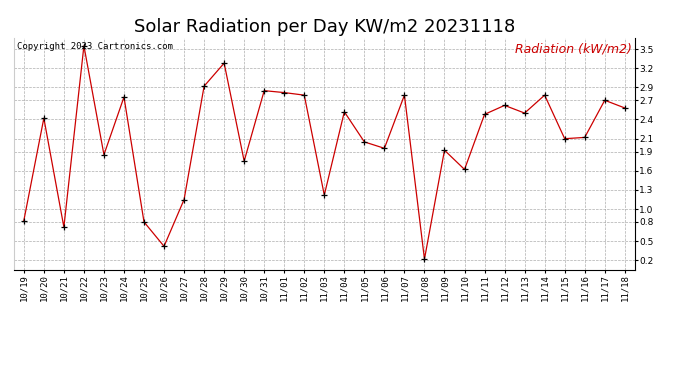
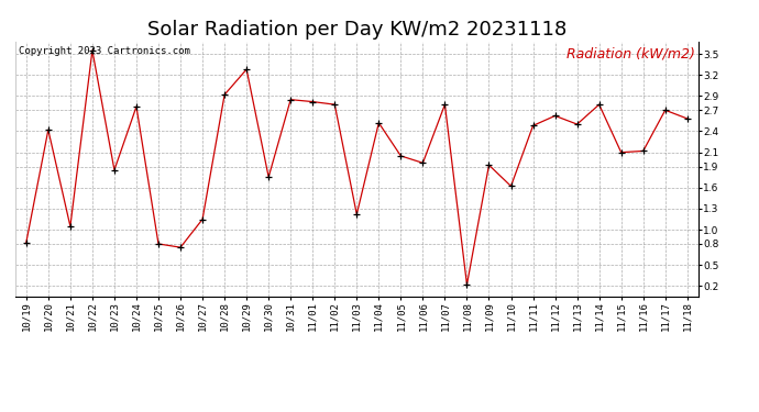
10/21: 0.72 -> 1.05
10/26: 0.42 -> 0.75
